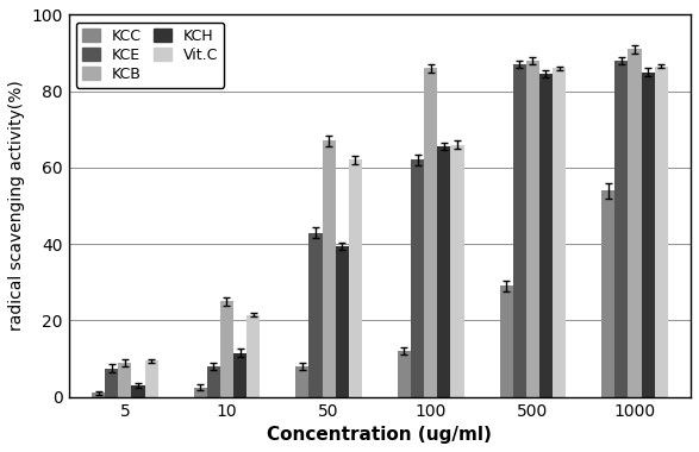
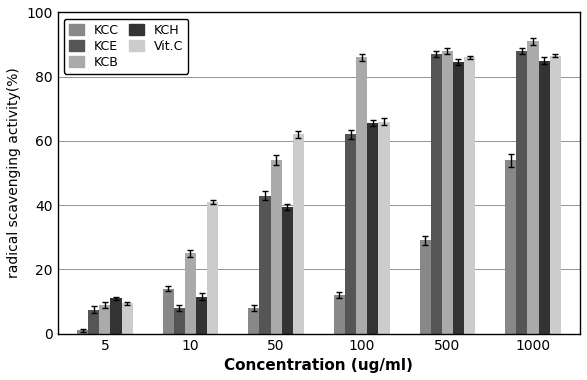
KCH/5: 3.0 -> 11.0
KCC/10: 2.5 -> 14.0
Vit.C/10: 21.5 -> 41.0
KCB/50: 67 -> 54
